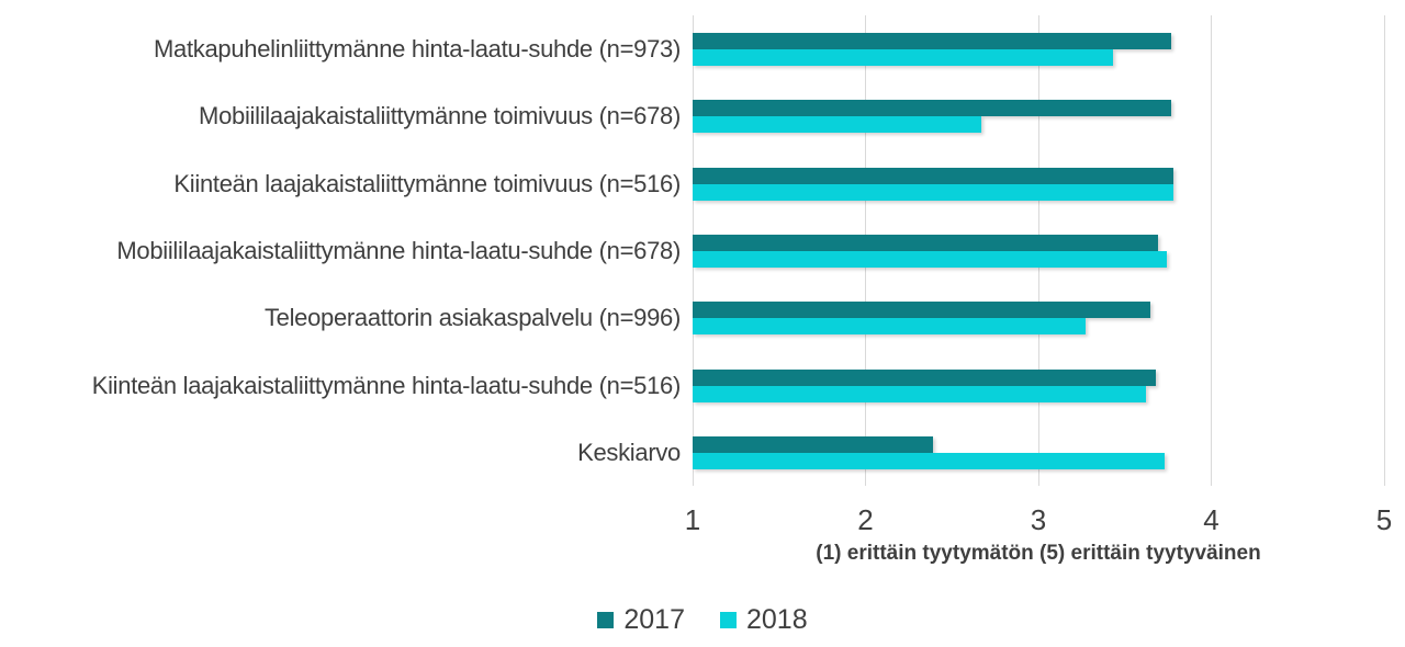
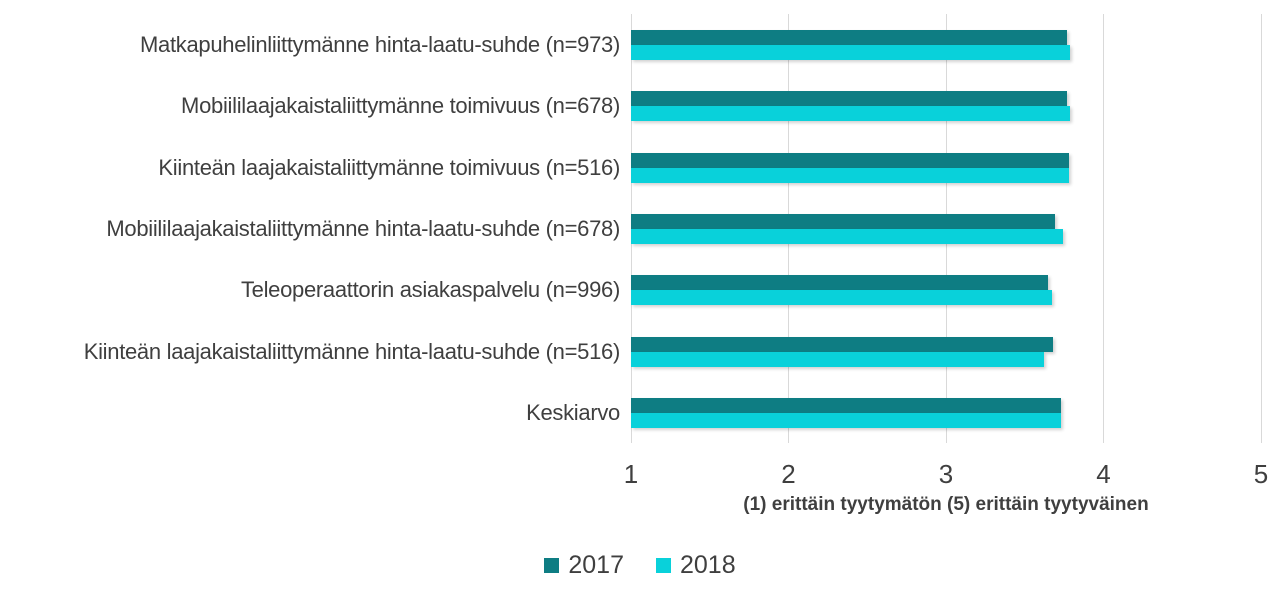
2018/Matkapuhelinliittymänne hinta-laatu-suhde (n=973): 3.43 -> 3.79
2018/Mobiililaajakaistaliittymänne toimivuus (n=678): 2.67 -> 3.79
2018/Teleoperaattorin asiakaspalvelu (n=996): 3.27 -> 3.67
2017/Keskiarvo: 2.39 -> 3.73
